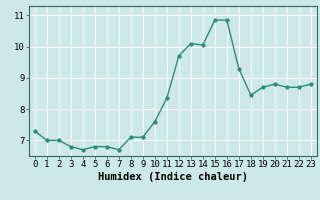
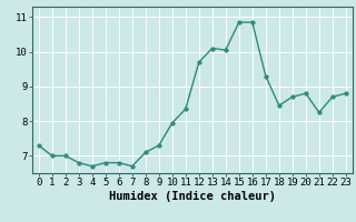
9: 7.10 -> 7.30
10: 7.60 -> 7.95
21: 8.70 -> 8.25
